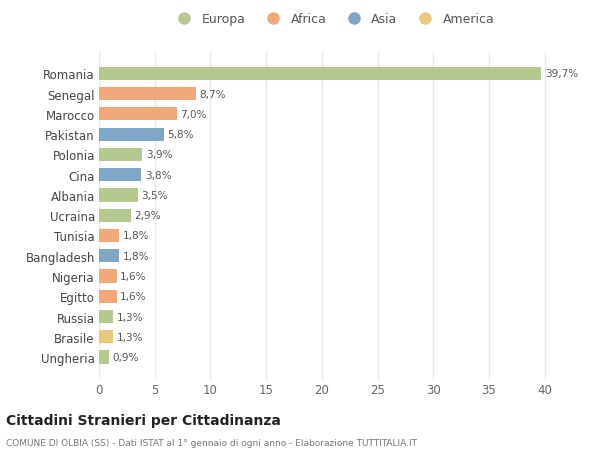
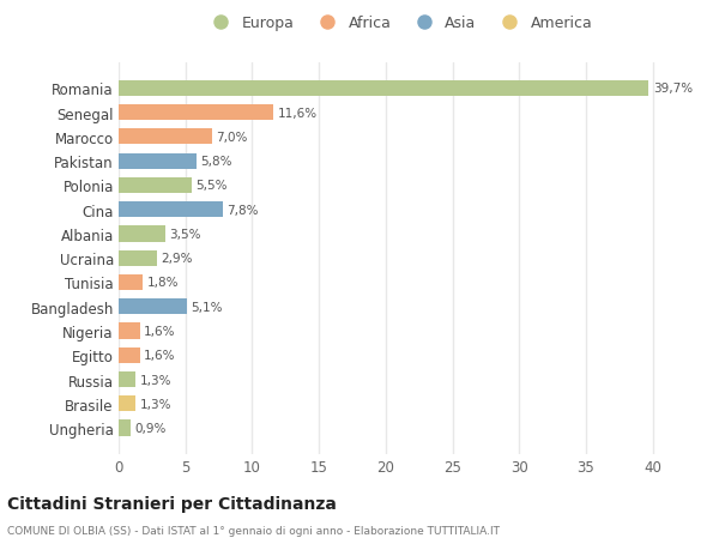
Senegal: 8,7% -> 11,6%
Polonia: 3,9% -> 5,5%
Cina: 3,8% -> 7,8%
Bangladesh: 1,8% -> 5,1%
